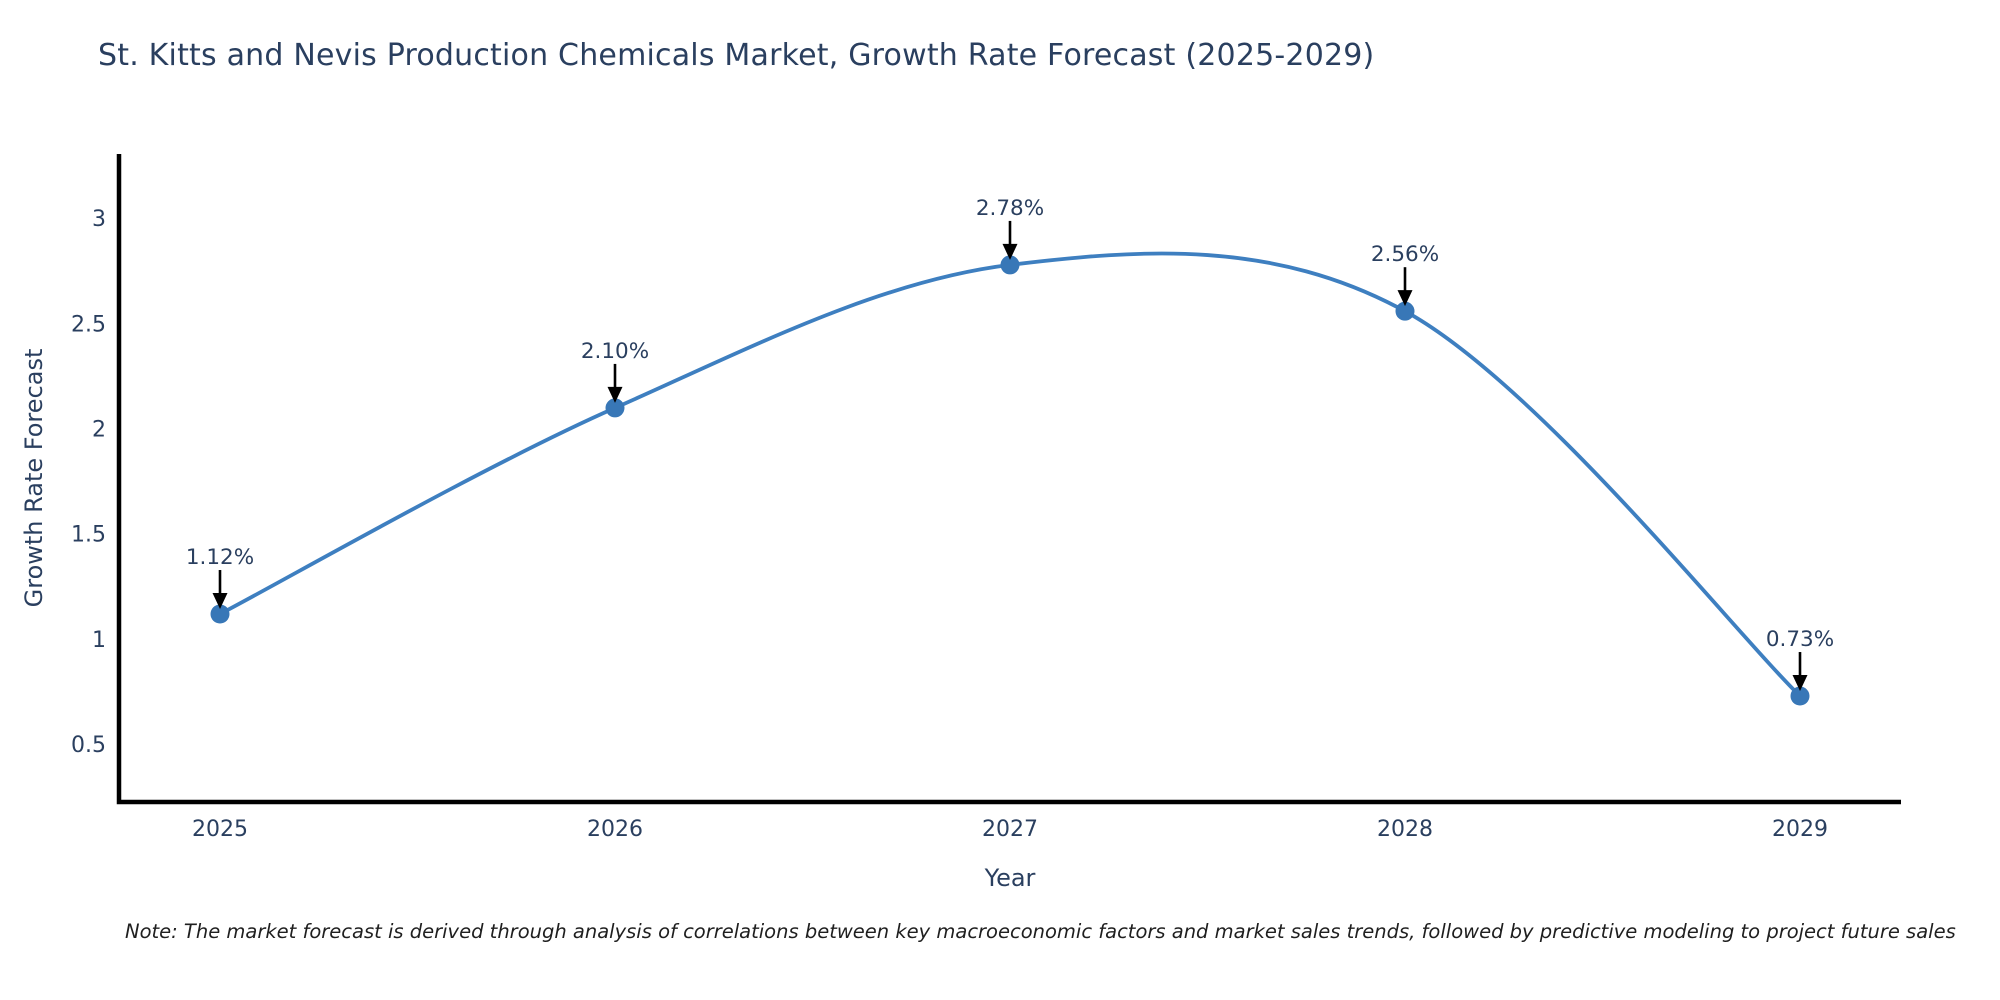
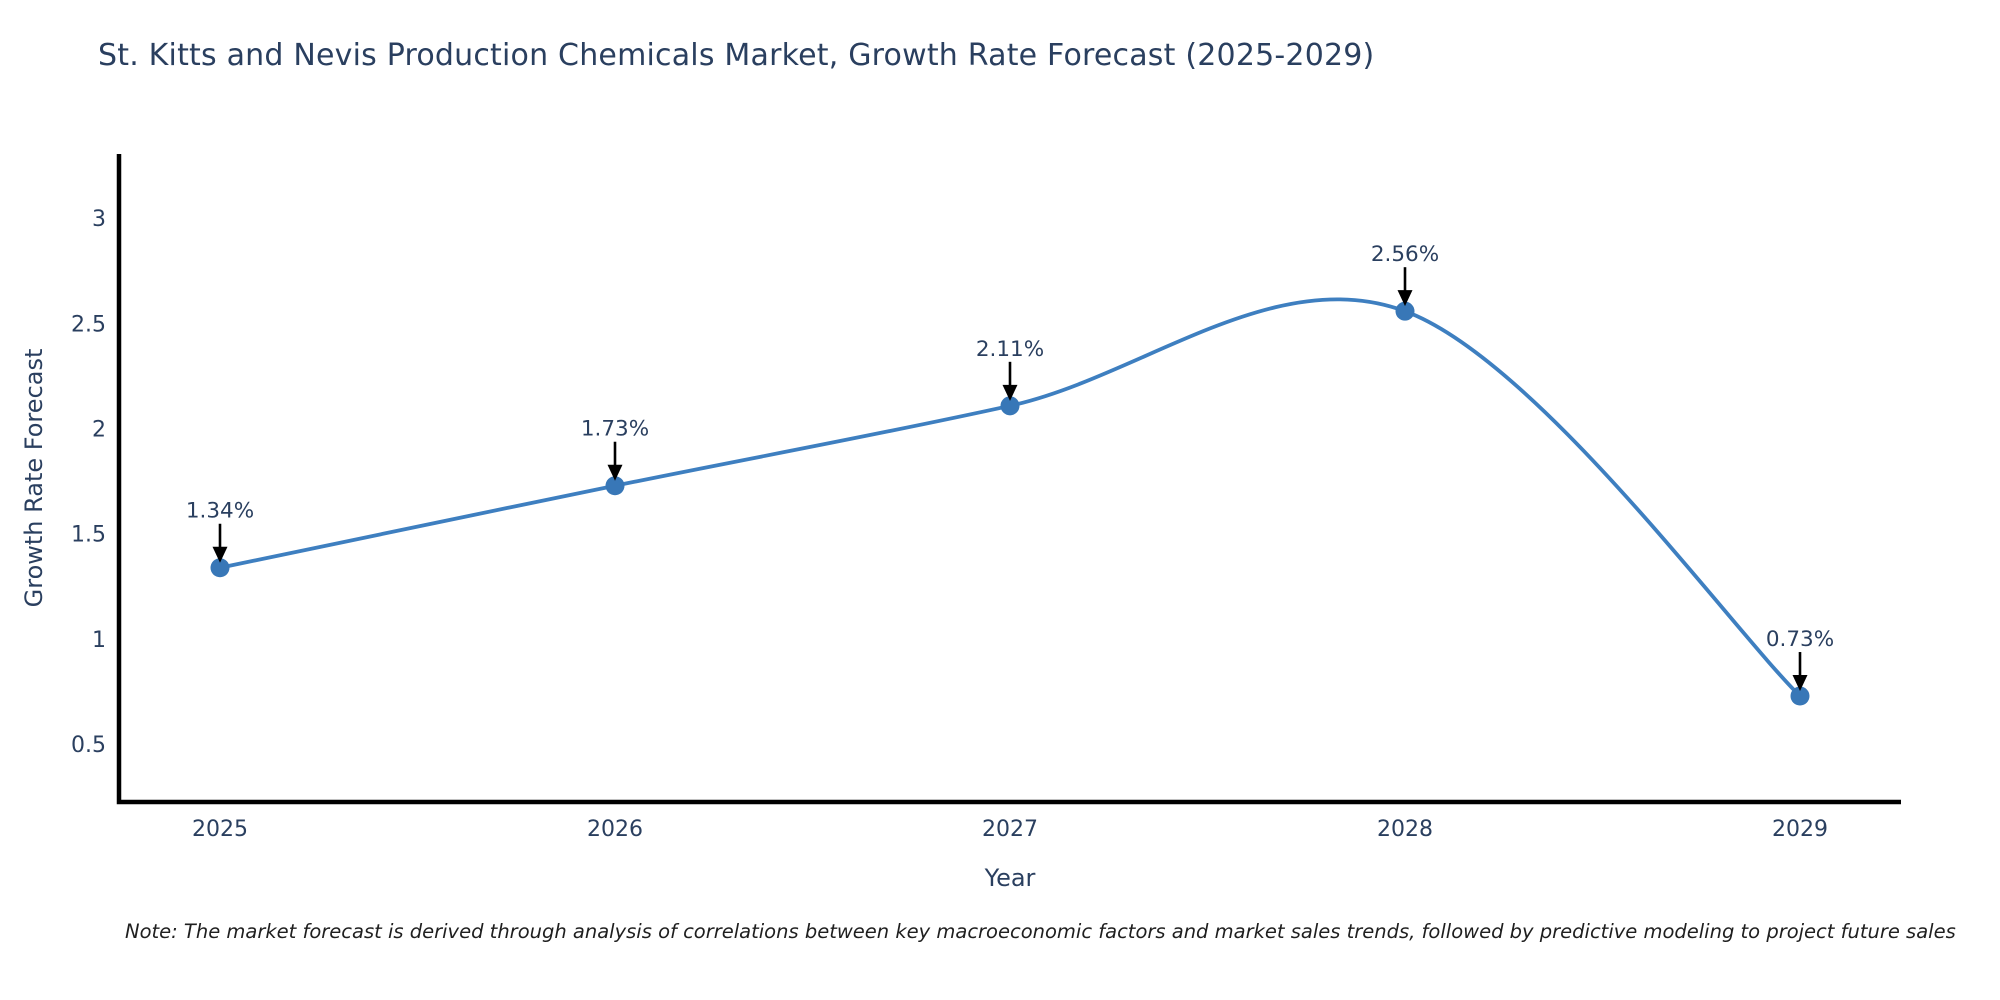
2025: 1.12% -> 1.34%
2026: 2.10% -> 1.73%
2027: 2.78% -> 2.11%
